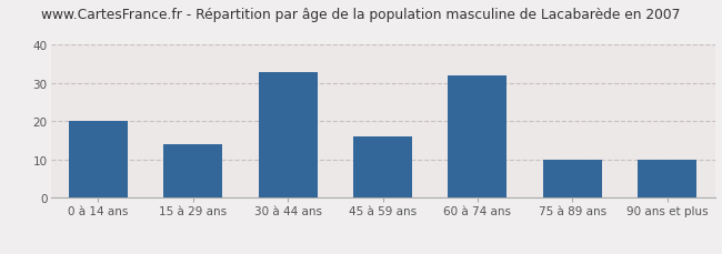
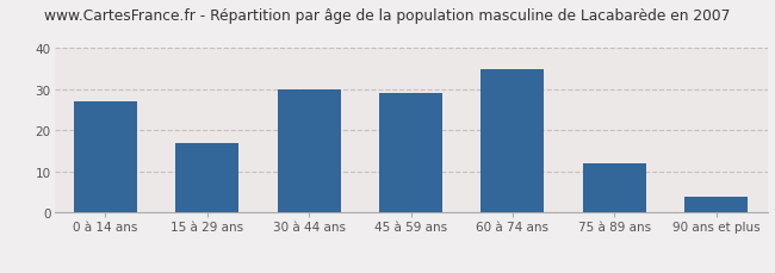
0 à 14 ans: 20 -> 27
15 à 29 ans: 14 -> 17
30 à 44 ans: 33 -> 30
45 à 59 ans: 16 -> 29
60 à 74 ans: 32 -> 35
75 à 89 ans: 10 -> 12
90 ans et plus: 10 -> 4
